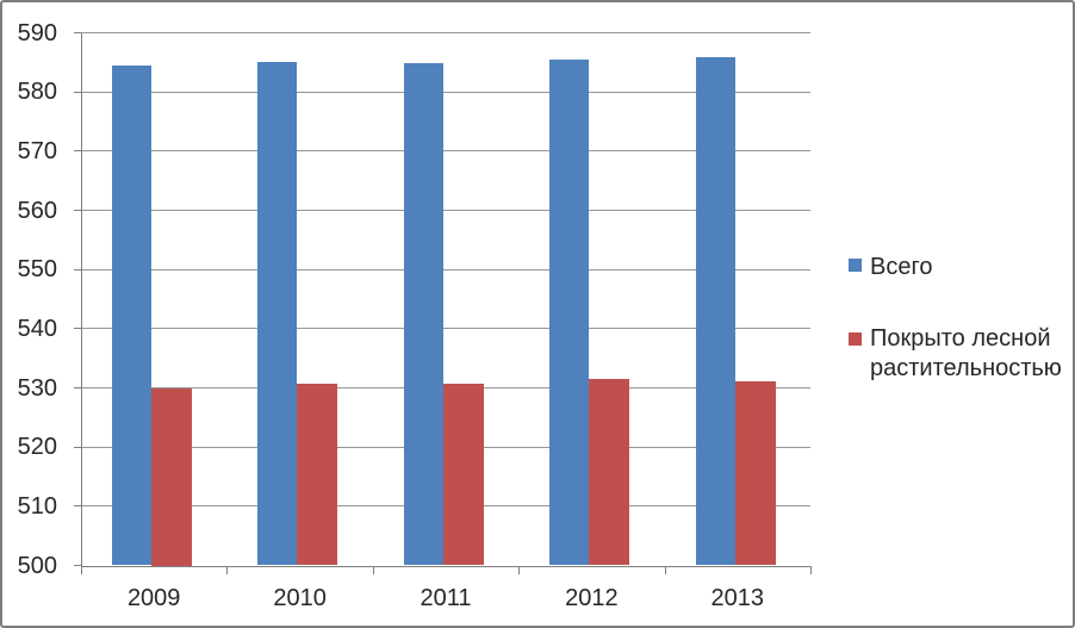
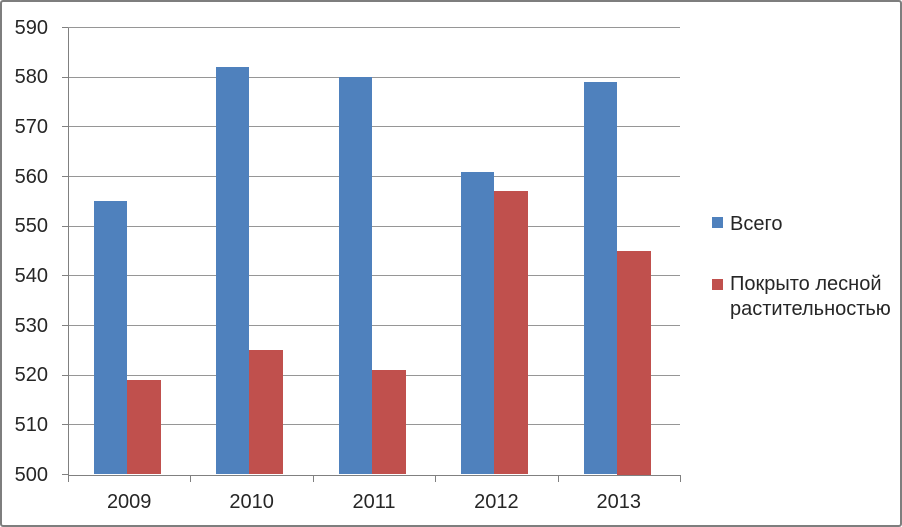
Всего/2009: 584 -> 555
Покрыто лесной растительностью/2009: 530 -> 519
Всего/2010: 585 -> 582
Покрыто лесной растительностью/2010: 531 -> 525
Всего/2011: 585 -> 580
Покрыто лесной растительностью/2011: 531 -> 521
Всего/2012: 586 -> 561
Покрыто лесной растительностью/2012: 532 -> 557
Всего/2013: 586 -> 579
Покрыто лесной растительностью/2013: 531 -> 545
